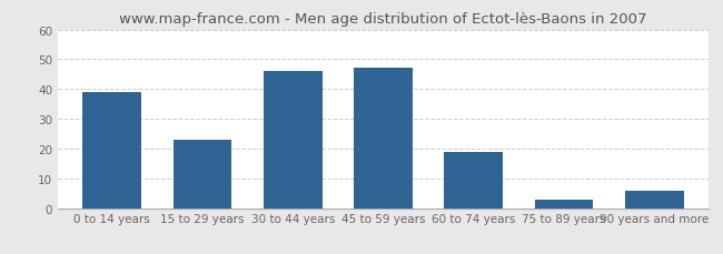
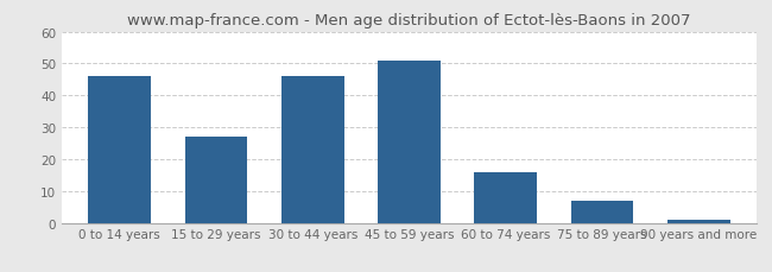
0 to 14 years: 39 -> 46
15 to 29 years: 23 -> 27
45 to 59 years: 47 -> 51
60 to 74 years: 19 -> 16
75 to 89 years: 3 -> 7
90 years and more: 6 -> 1
